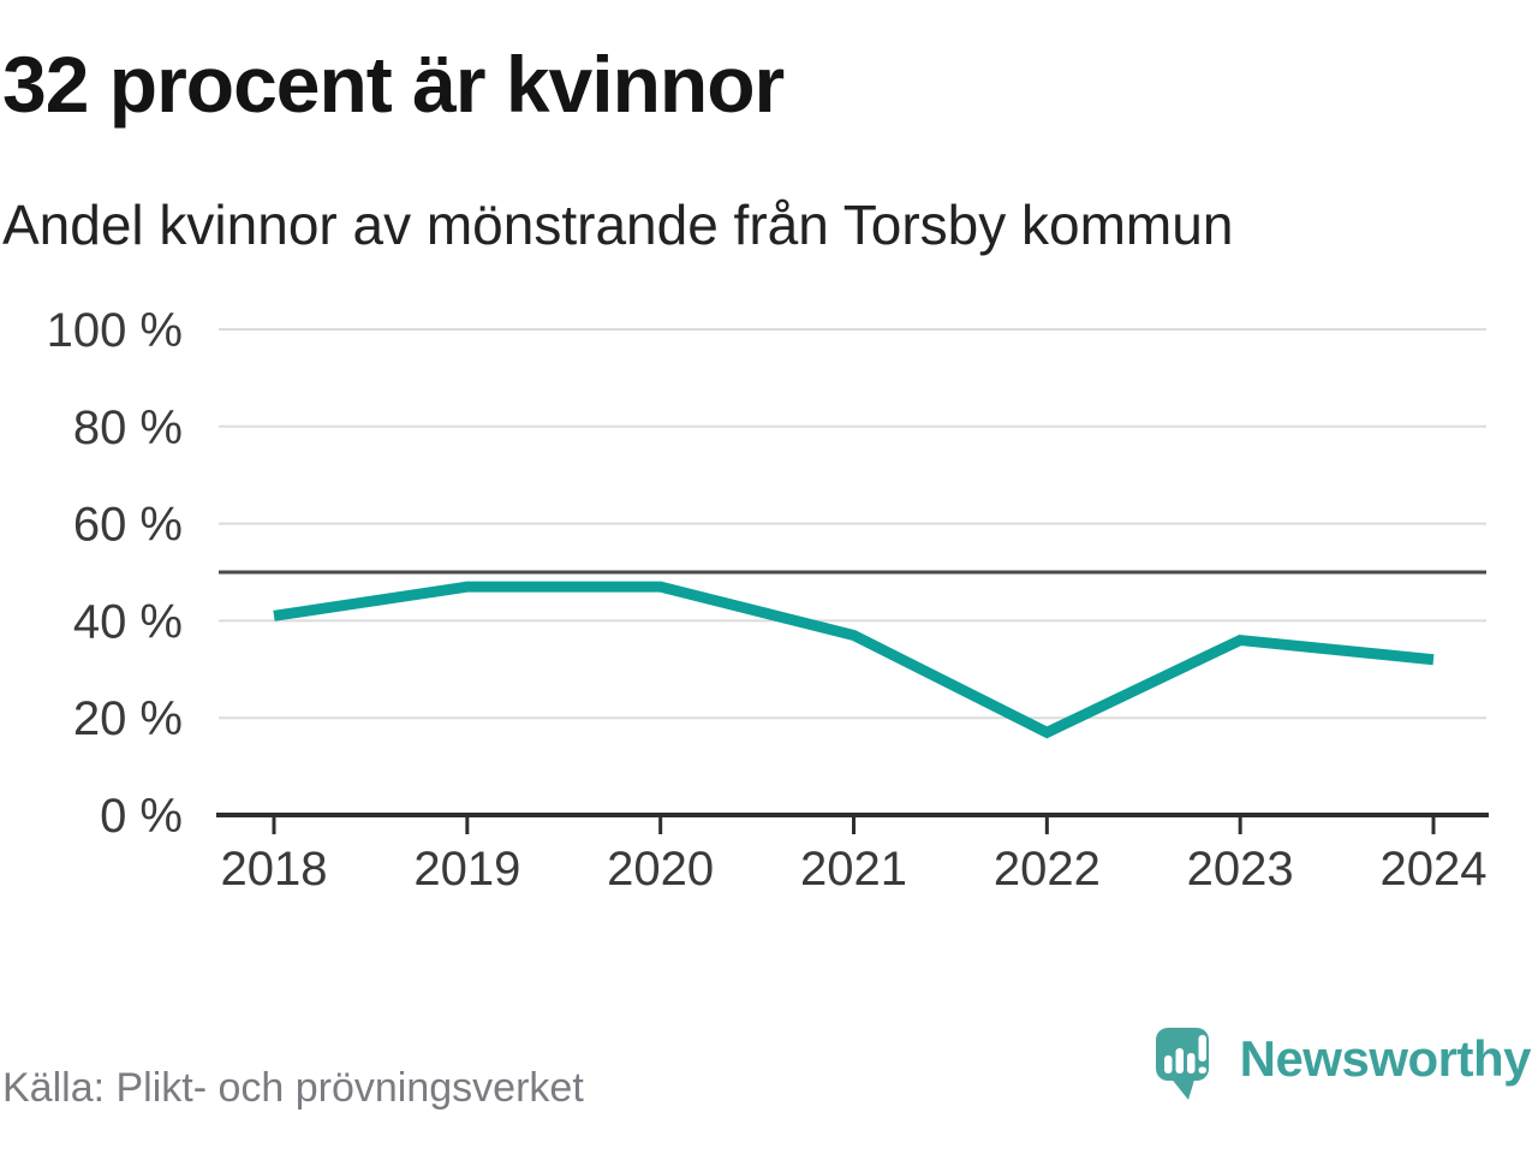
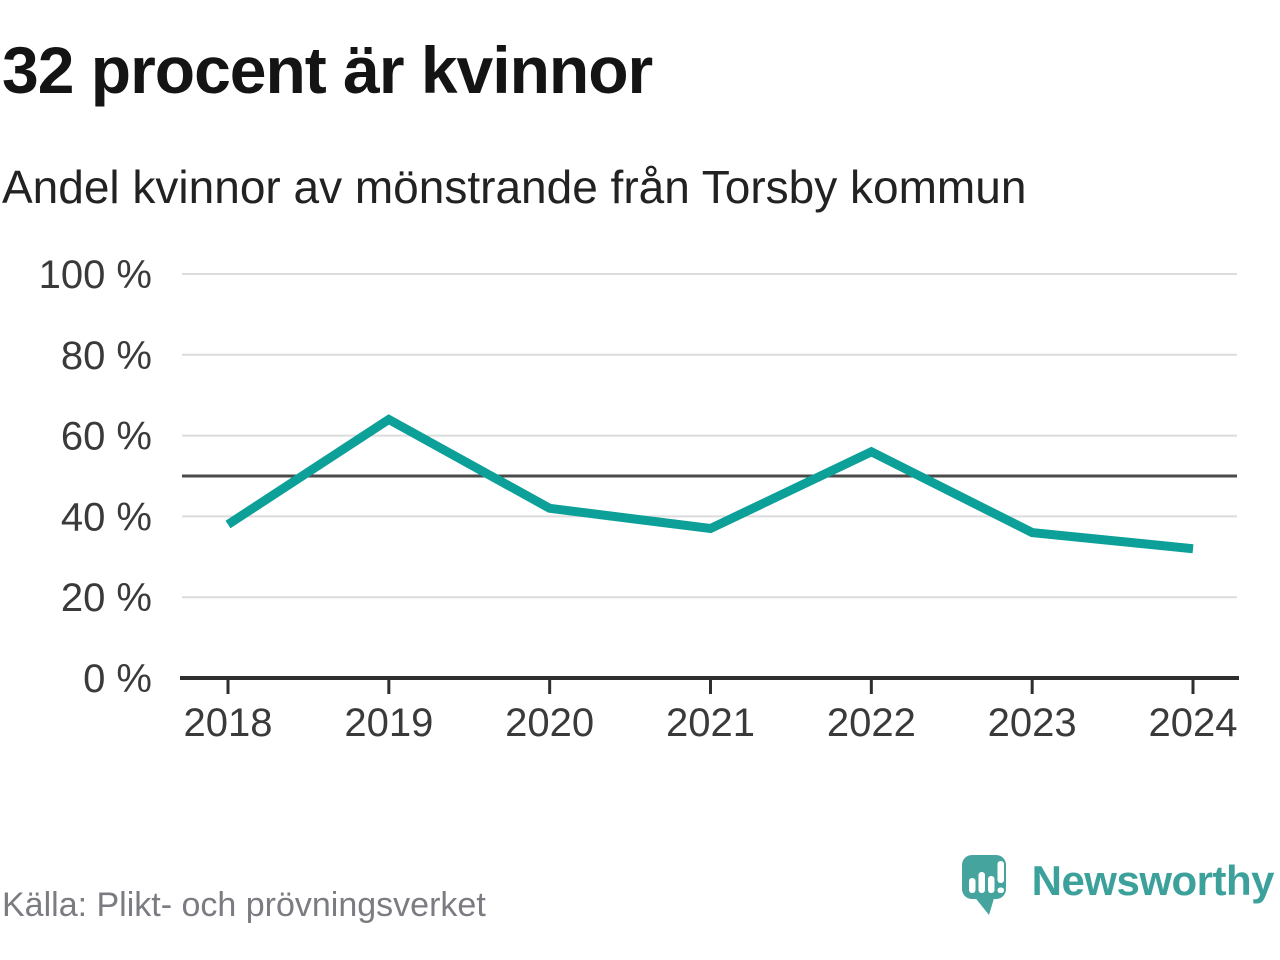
2018: 41% -> 38%
2019: 47% -> 64%
2020: 47% -> 42%
2022: 17% -> 56%
